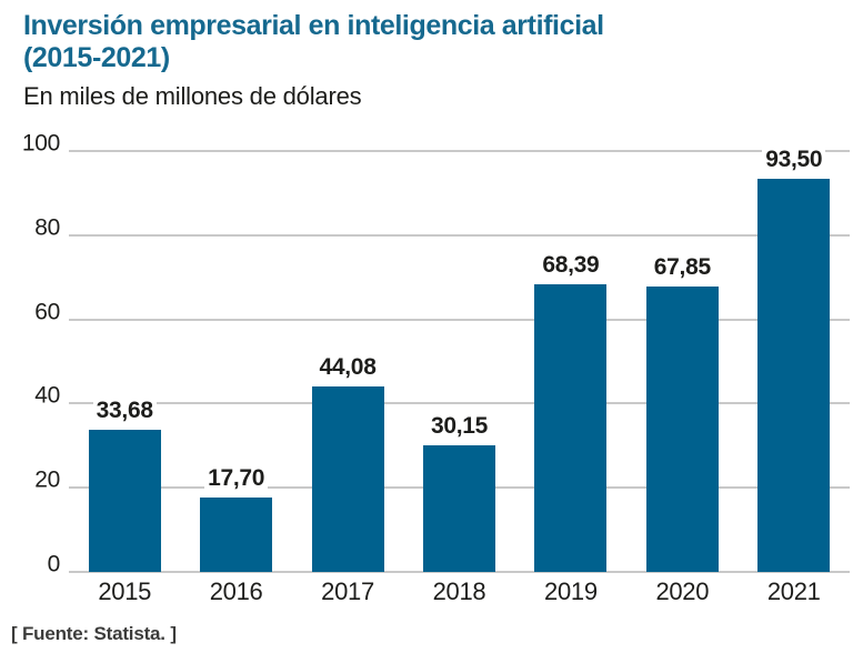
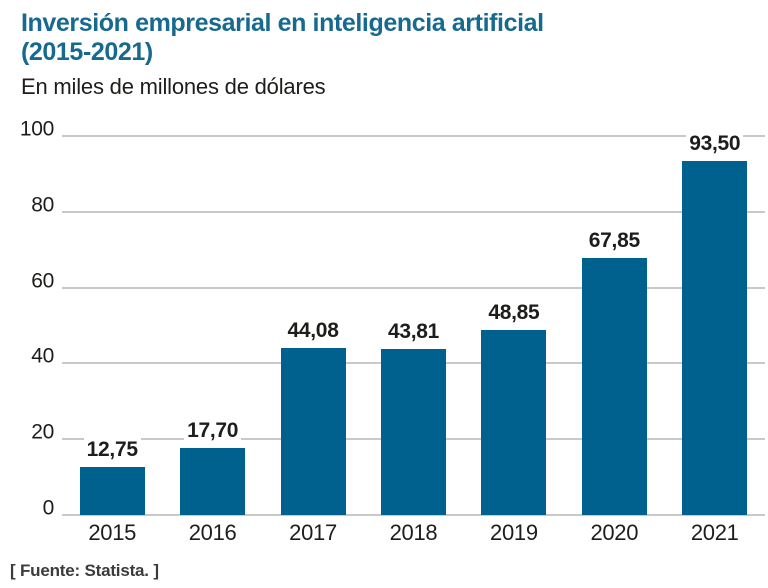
2015: 33,68 -> 12,75
2018: 30,15 -> 43,81
2019: 68,39 -> 48,85
